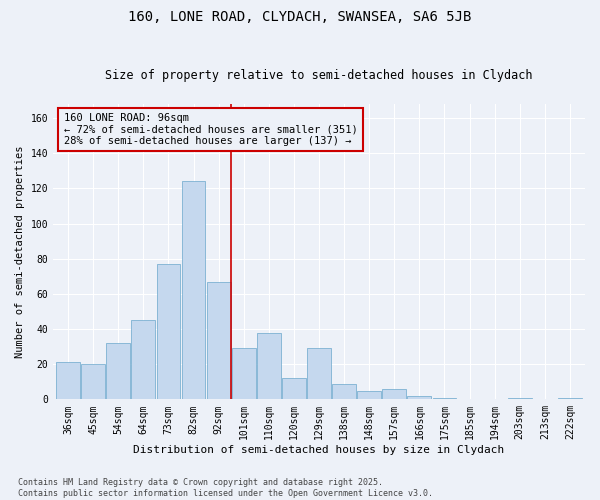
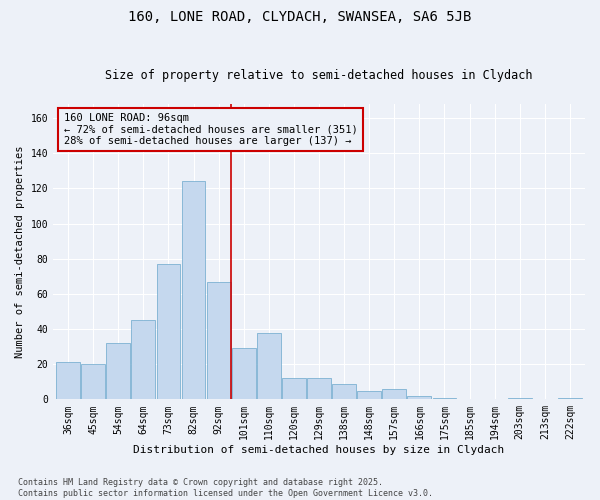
129sqm: 29 -> 12
